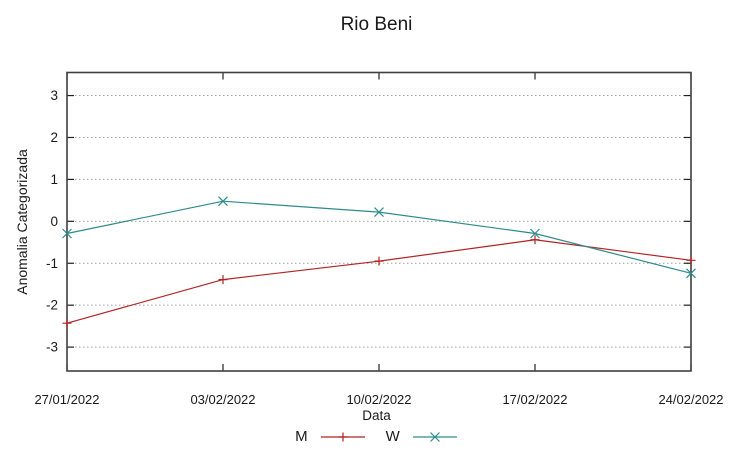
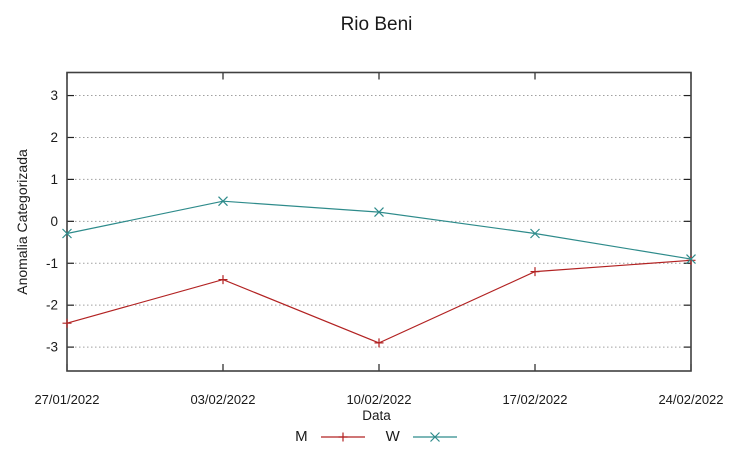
M/10/02/2022: -0.9 -> -2.9
M/17/02/2022: -0.4 -> -1.2
W/24/02/2022: -1.2 -> -0.9
